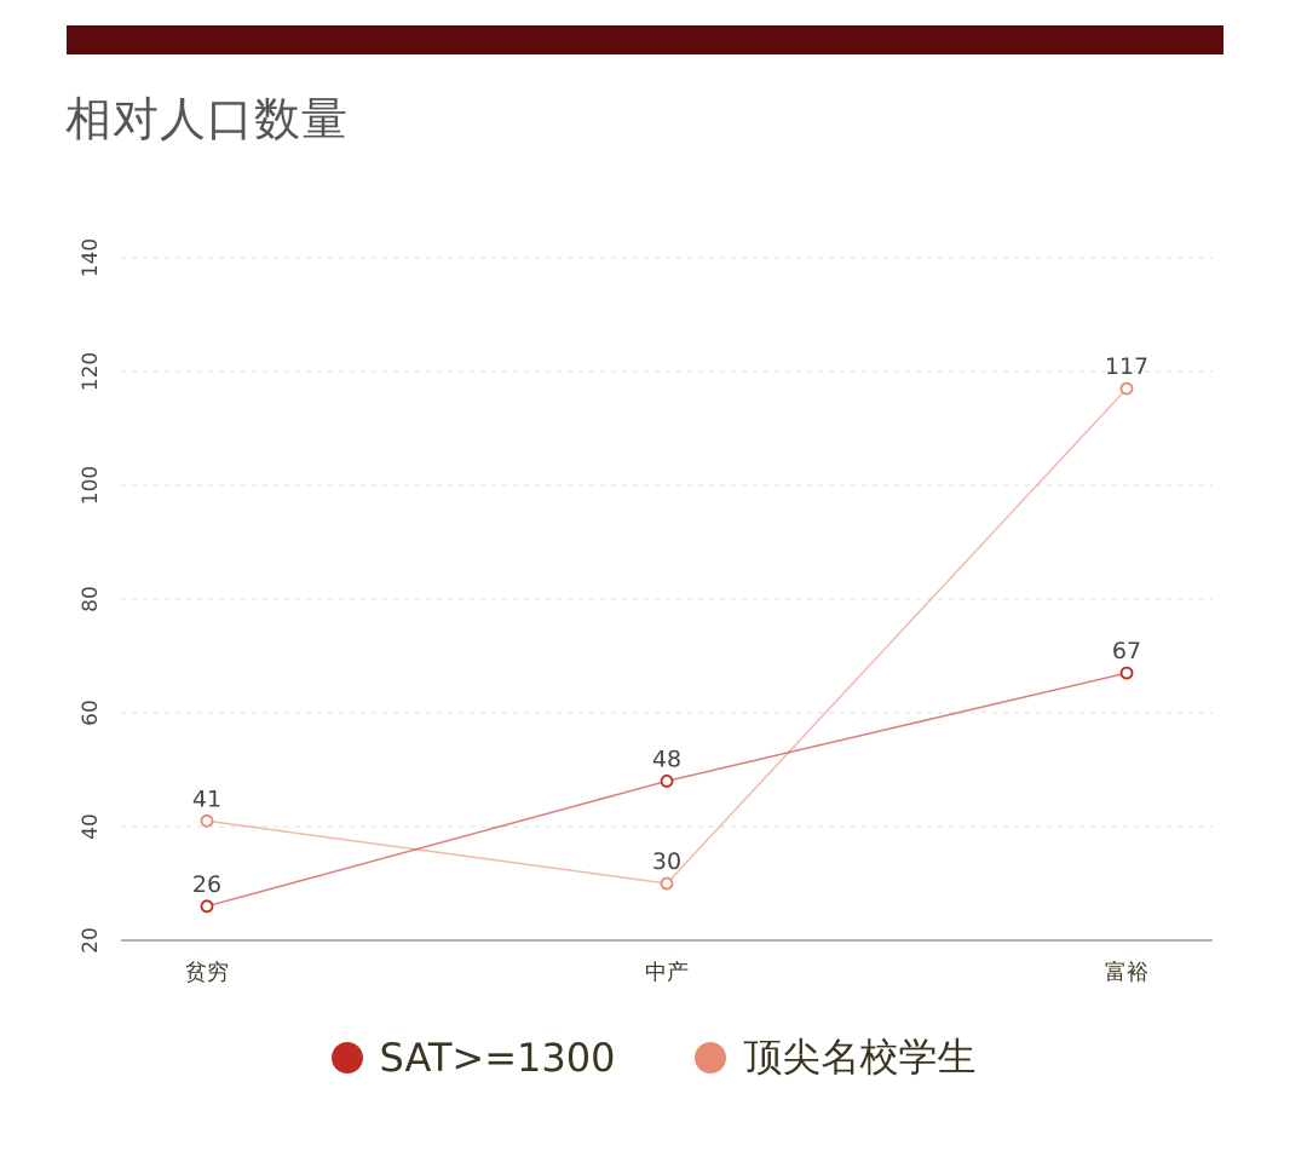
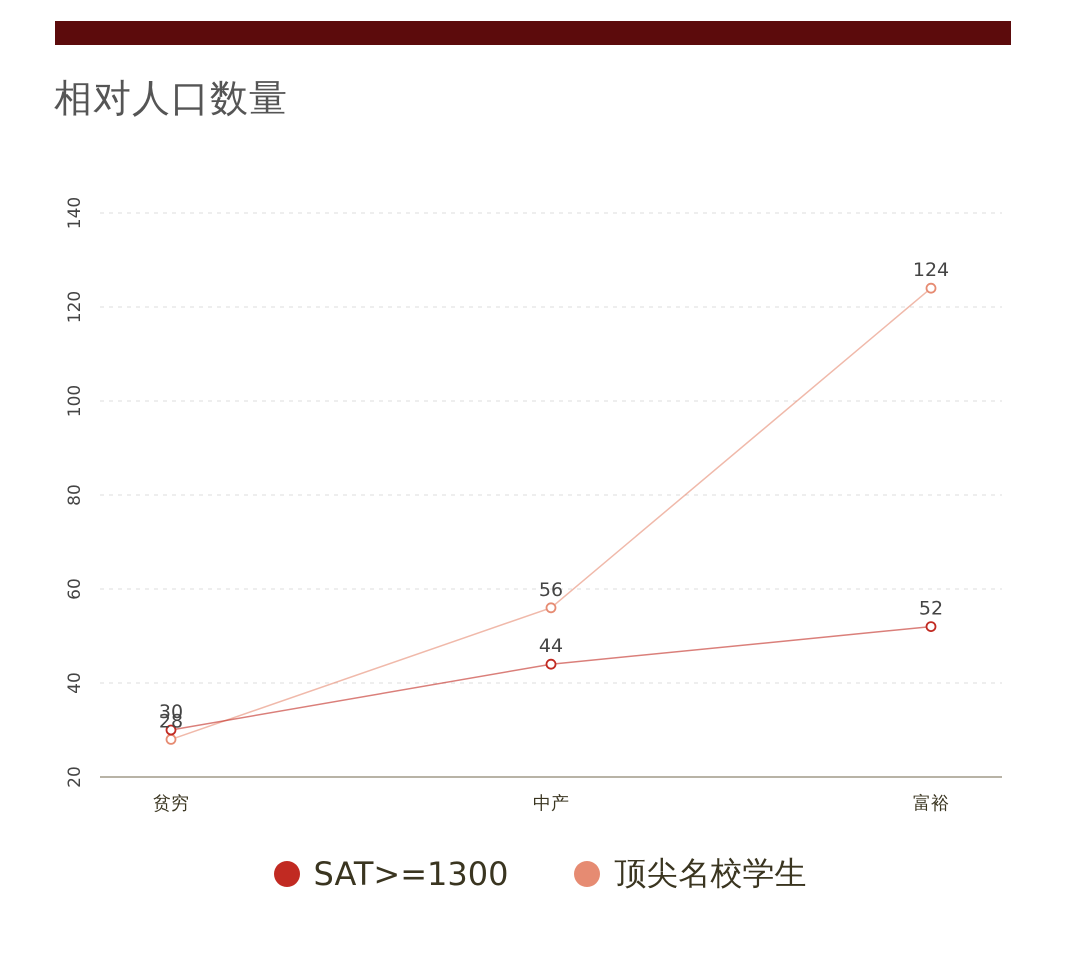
SAT>=1300/贫穷: 26 -> 30
顶尖名校学生/贫穷: 41 -> 28
SAT>=1300/中产: 48 -> 44
顶尖名校学生/中产: 30 -> 56
SAT>=1300/富裕: 67 -> 52
顶尖名校学生/富裕: 117 -> 124
